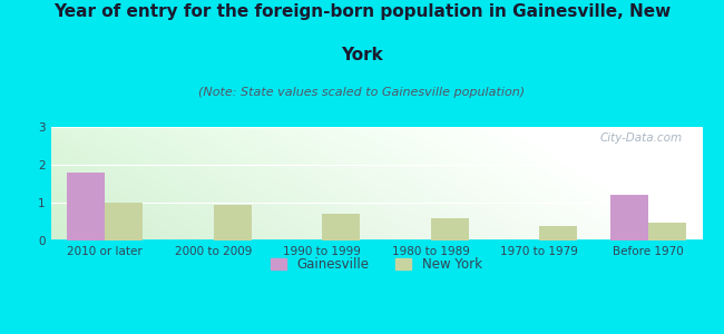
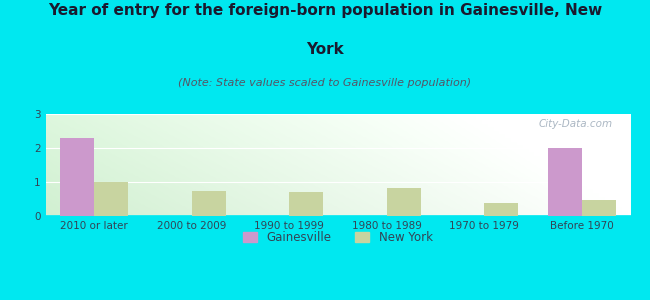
Gainesville/2010 or later: 1.8 -> 2.3
New York/2000 to 2009: 0.95 -> 0.75
New York/1980 to 1989: 0.60 -> 0.83
Gainesville/Before 1970: 1.2 -> 2.0
